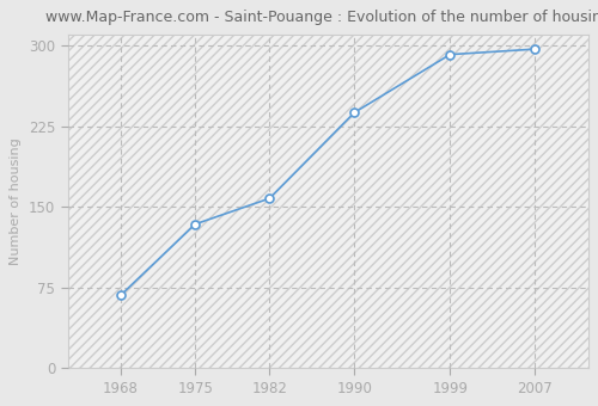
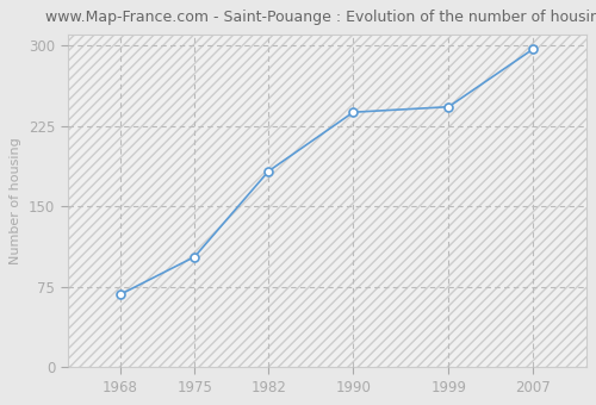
1975: 134 -> 103
1982: 158 -> 183
1999: 292 -> 243
